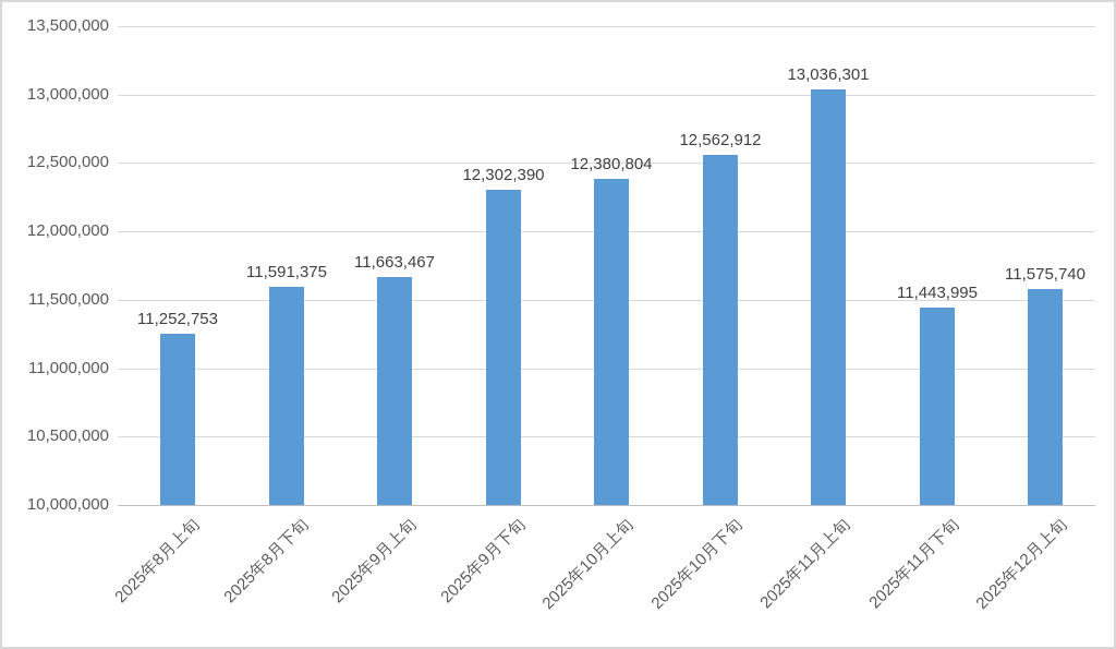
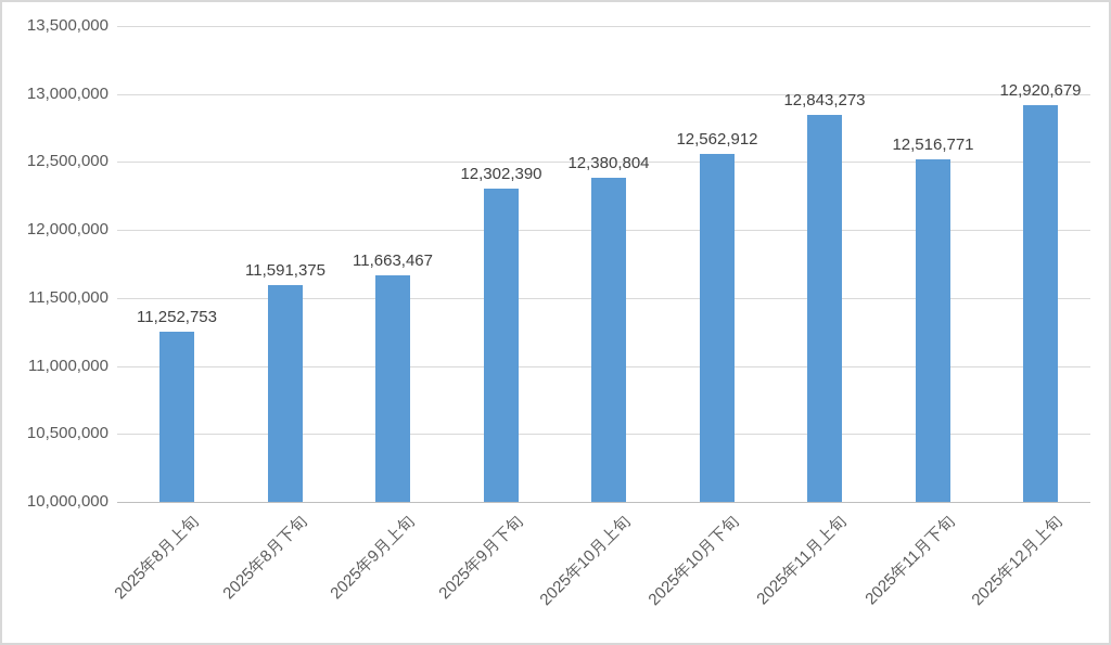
2025年11月上旬: 13,036,301 -> 12,843,273
2025年11月下旬: 11,443,995 -> 12,516,771
2025年12月上旬: 11,575,740 -> 12,920,679
